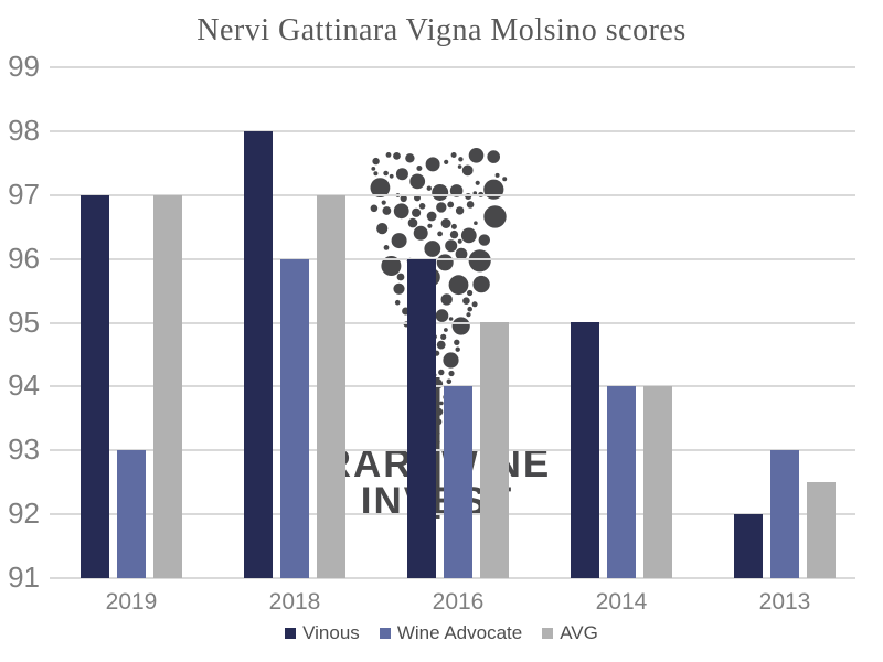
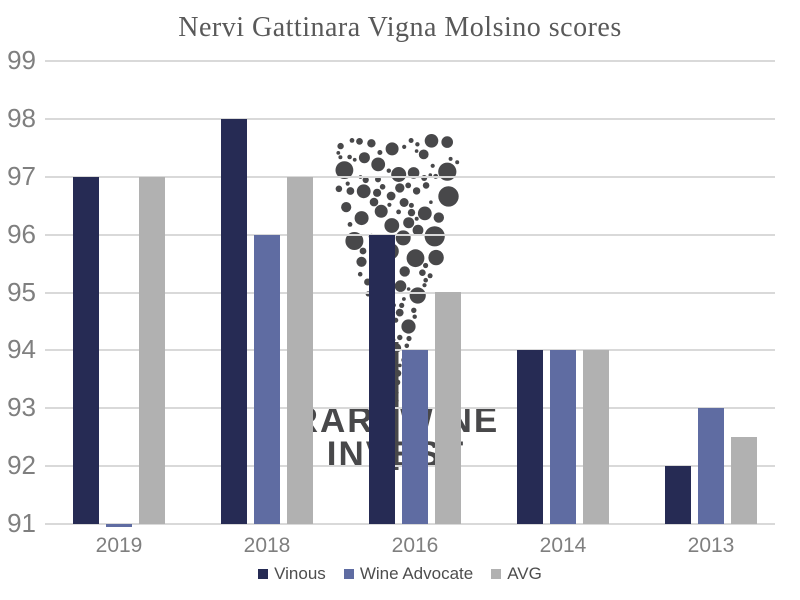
Wine Advocate/2019: 93 -> 91
Vinous/2014: 95 -> 94
